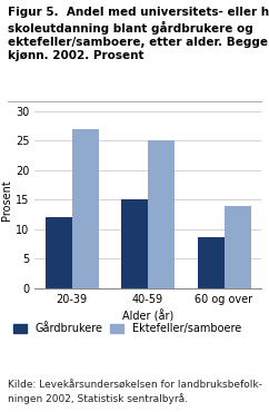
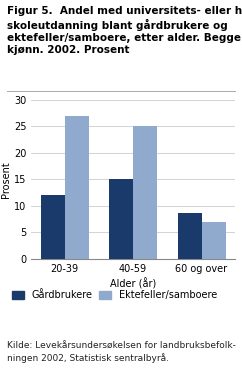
Ektefeller/samboere/60 og over: 14 -> 7
